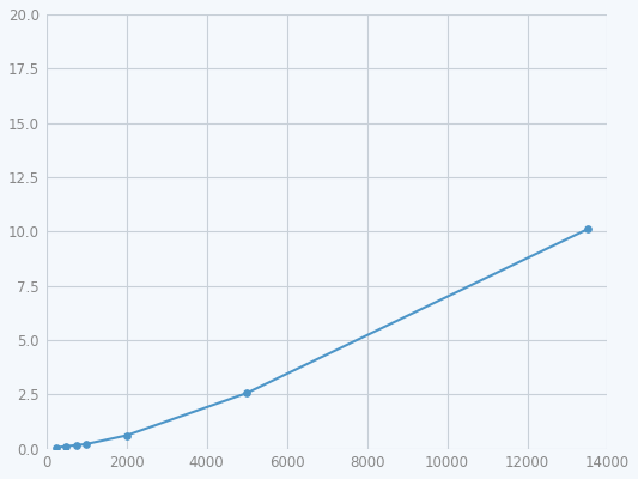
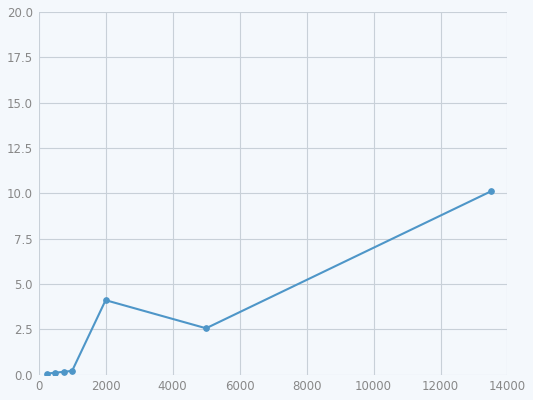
2000: 0.6 -> 4.1
